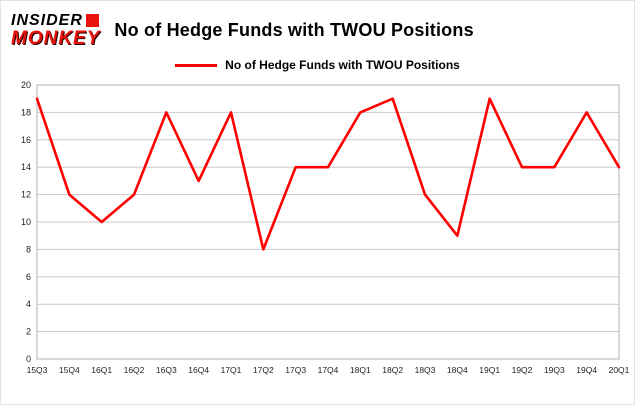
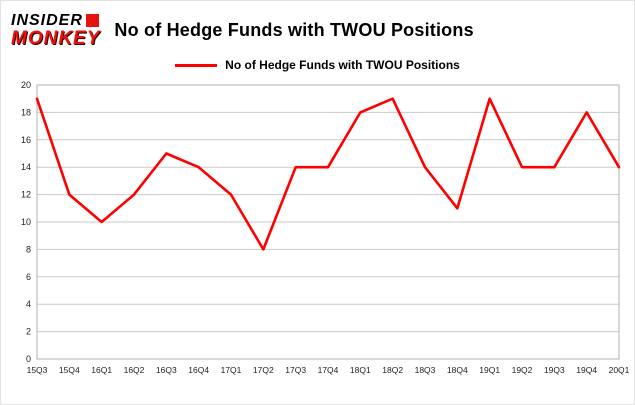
16Q3: 18 -> 15
16Q4: 13 -> 14
17Q1: 18 -> 12
18Q3: 12 -> 14
18Q4: 9 -> 11
